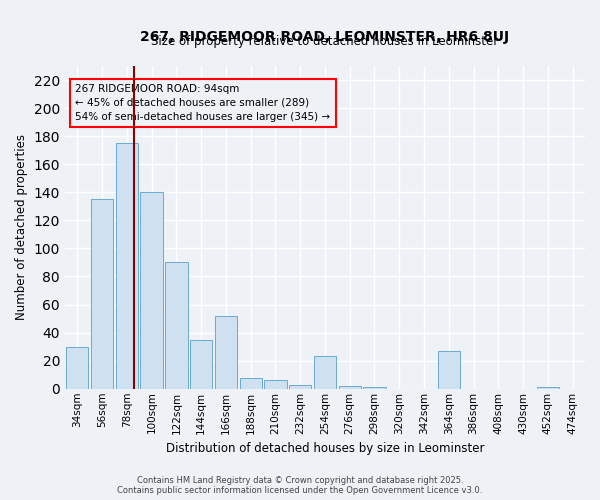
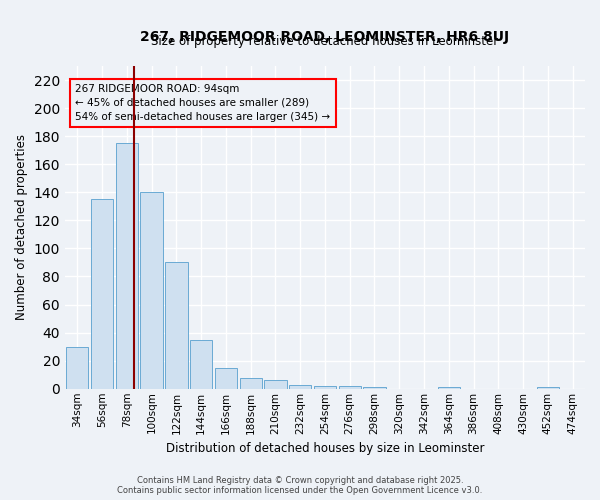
166sqm: 52 -> 15
254sqm: 23 -> 2
364sqm: 27 -> 1
